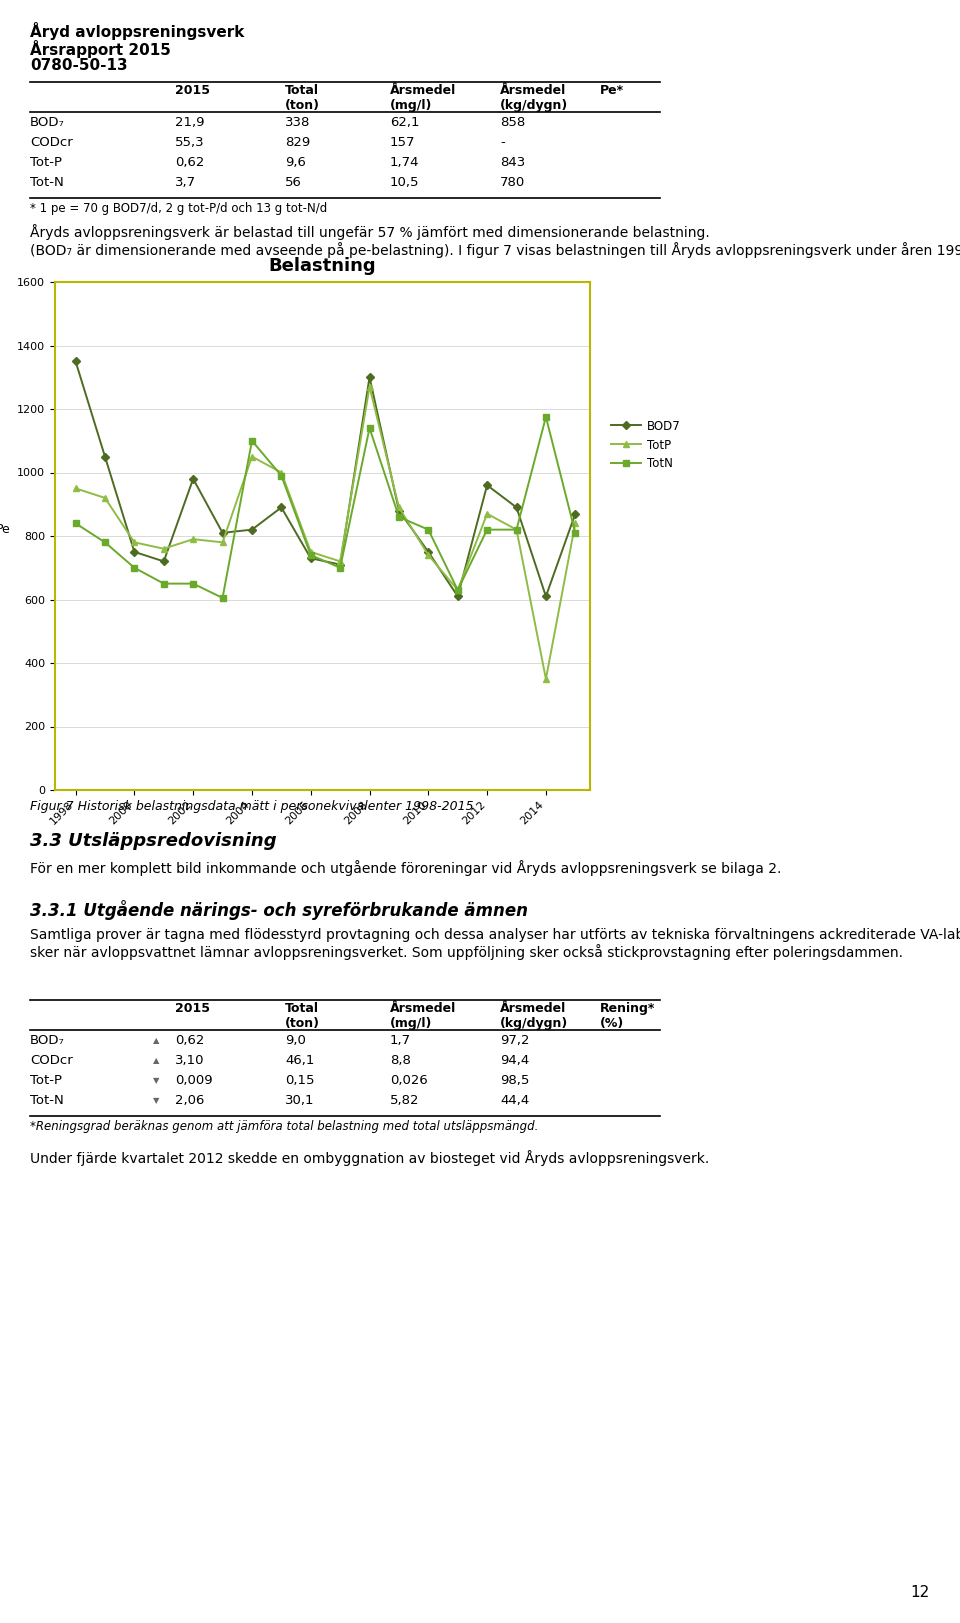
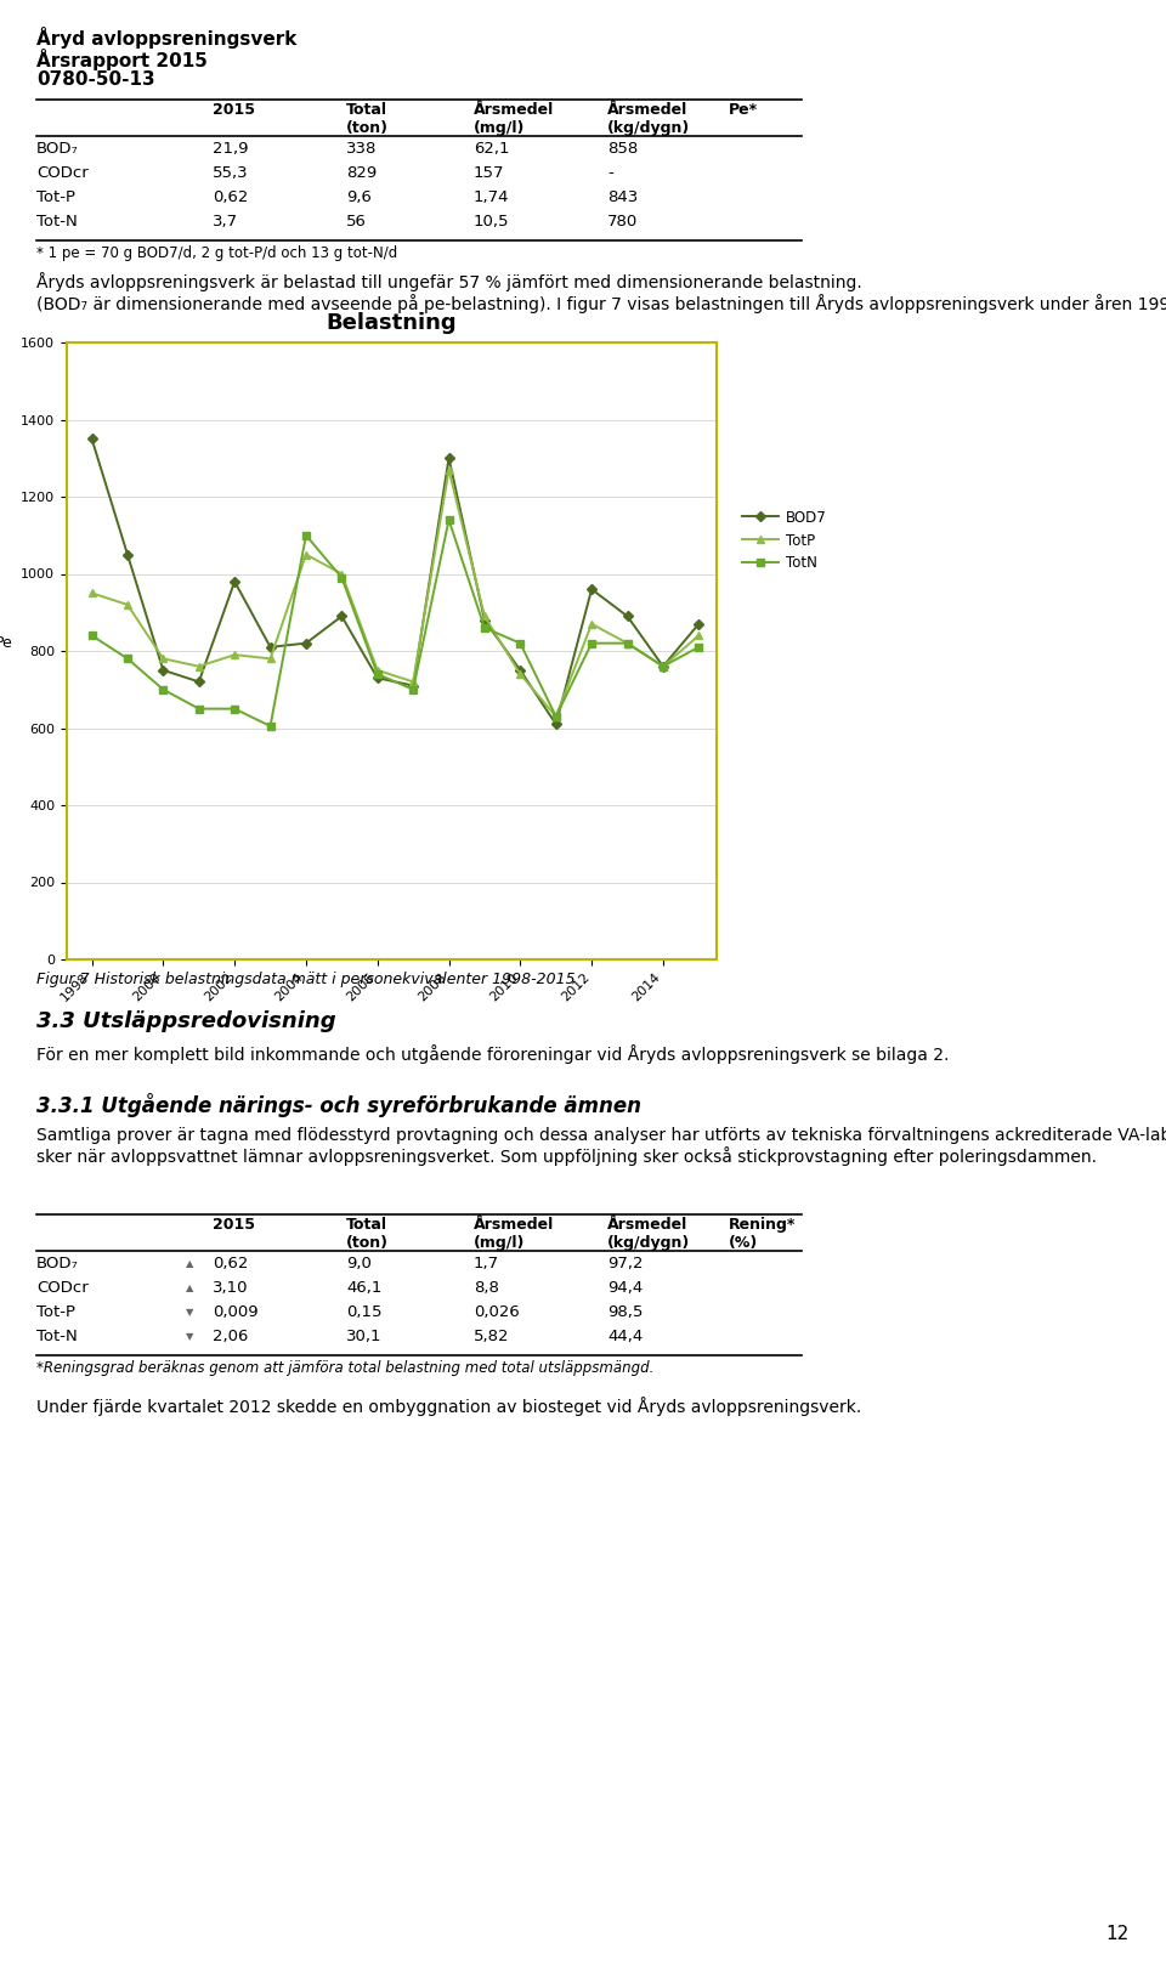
BOD7/2014: 610 -> 760
TotP/2014: 350 -> 760
TotN/2014: 1175 -> 760
